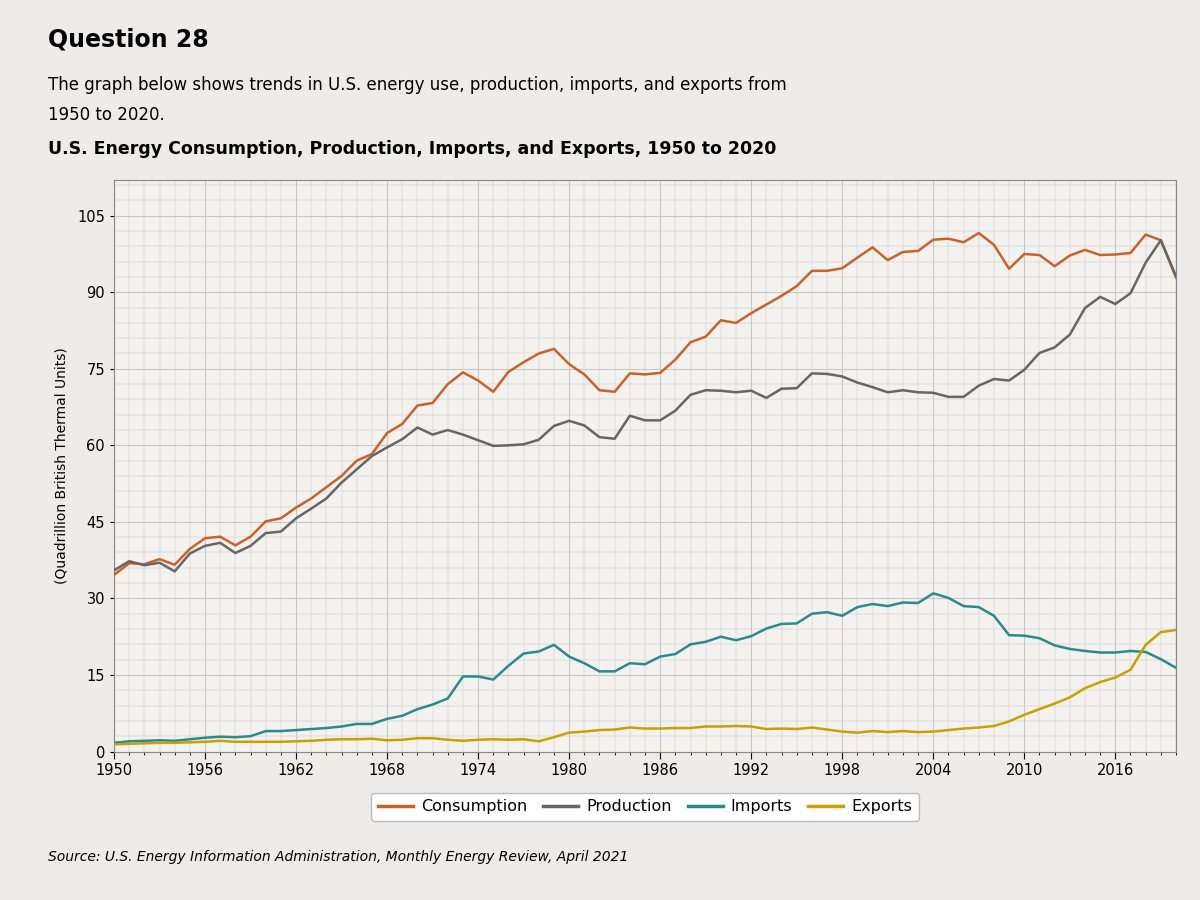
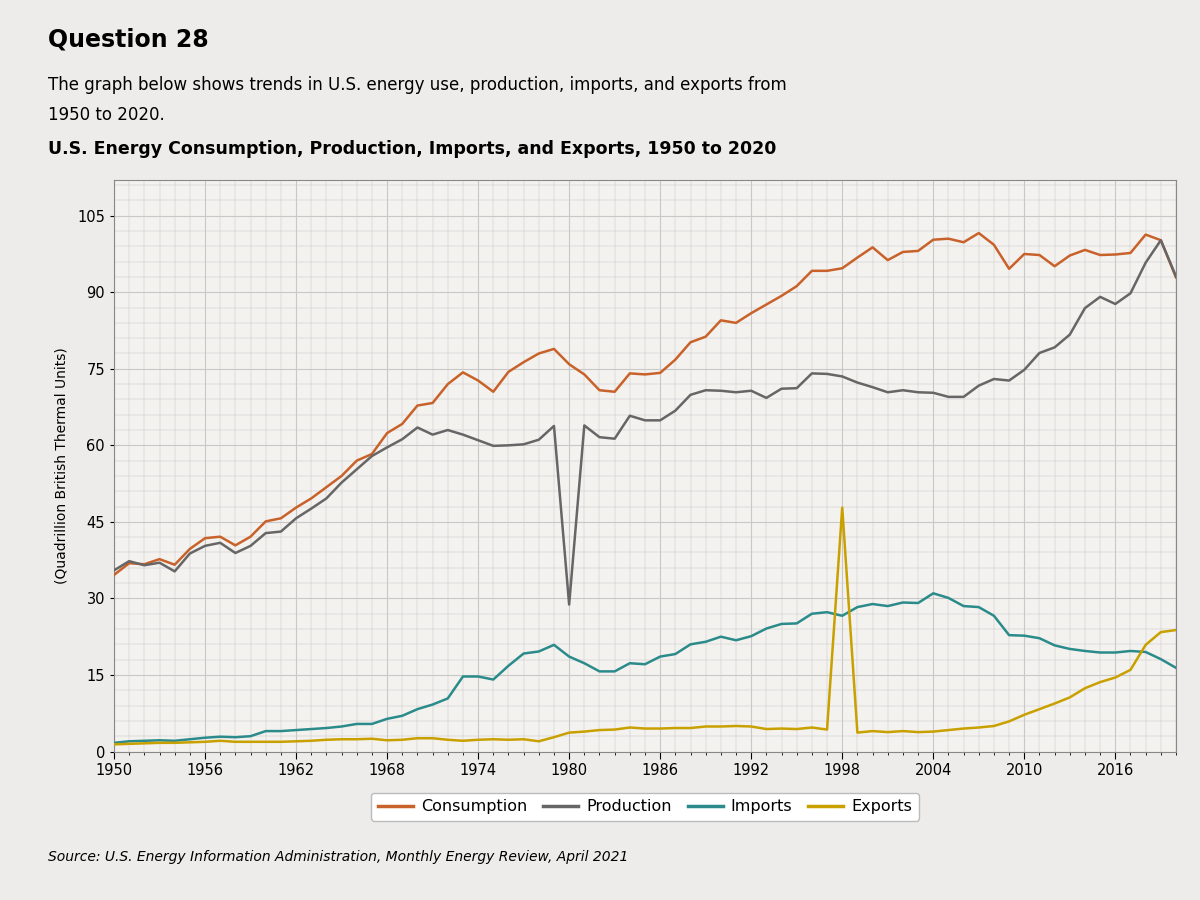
Production/1980: 64.8 -> 28.8
Exports/1998: 3.9 -> 47.8
